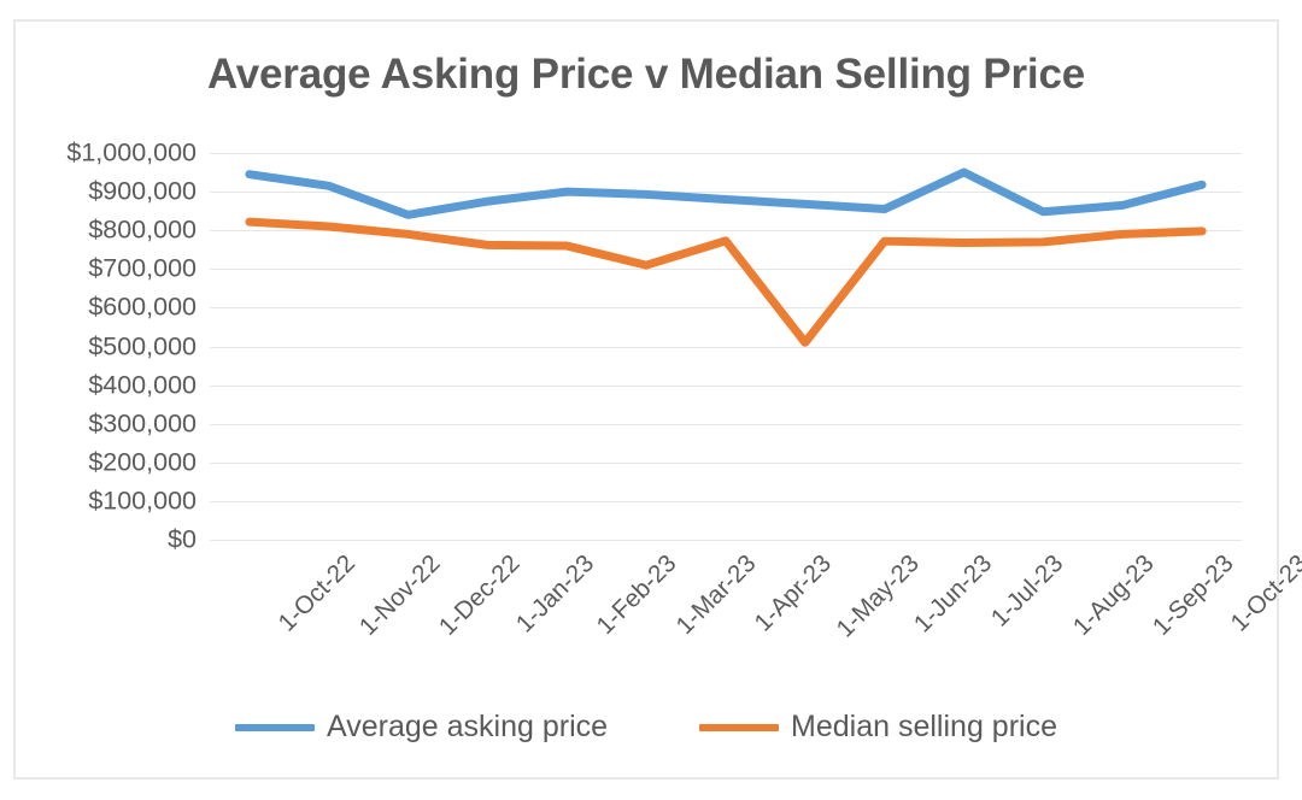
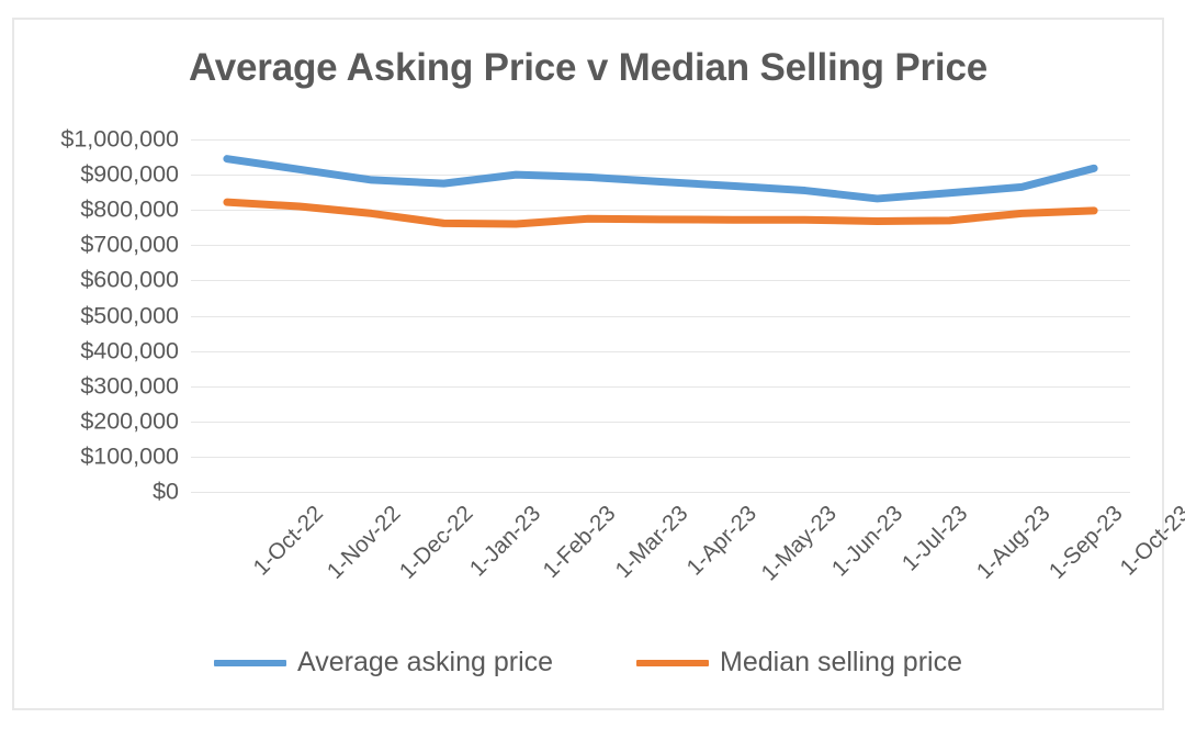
Average asking price/1-Dec-22: $840000 -> $880000
Median selling price/1-Mar-23: $710000 -> $780000
Median selling price/1-May-23: $510000 -> $770000
Average asking price/1-Jul-23: $950000 -> $830000
